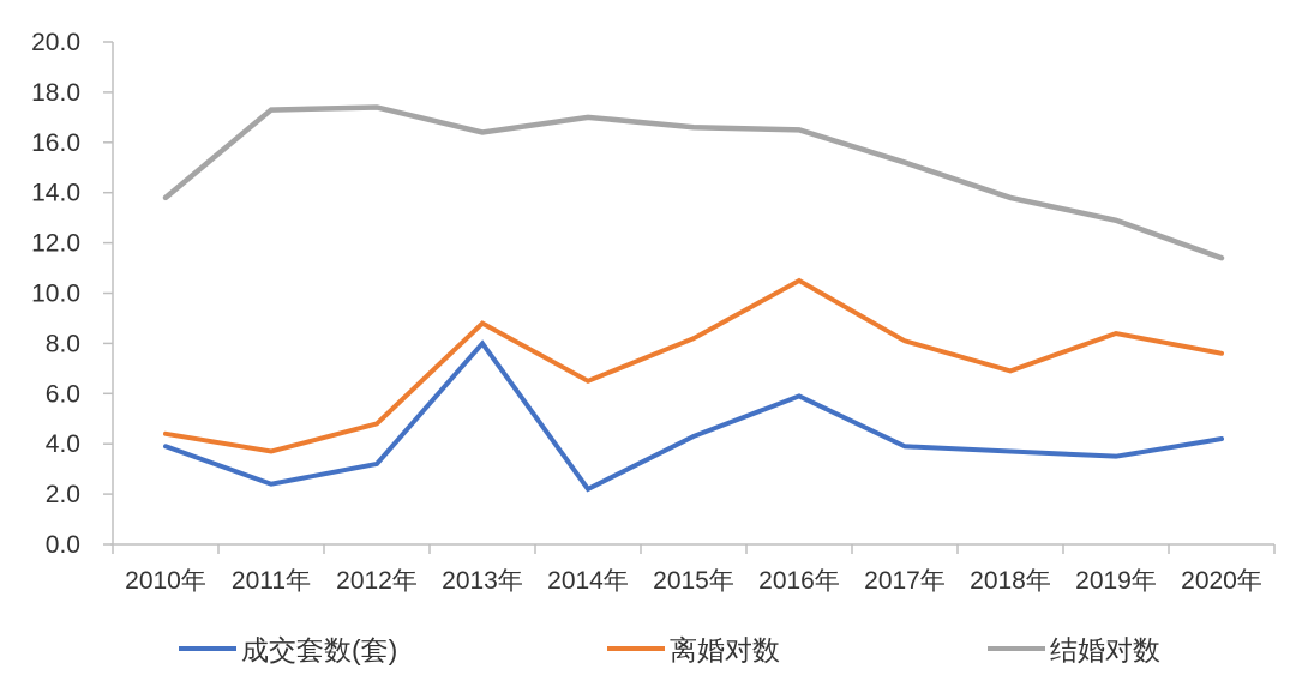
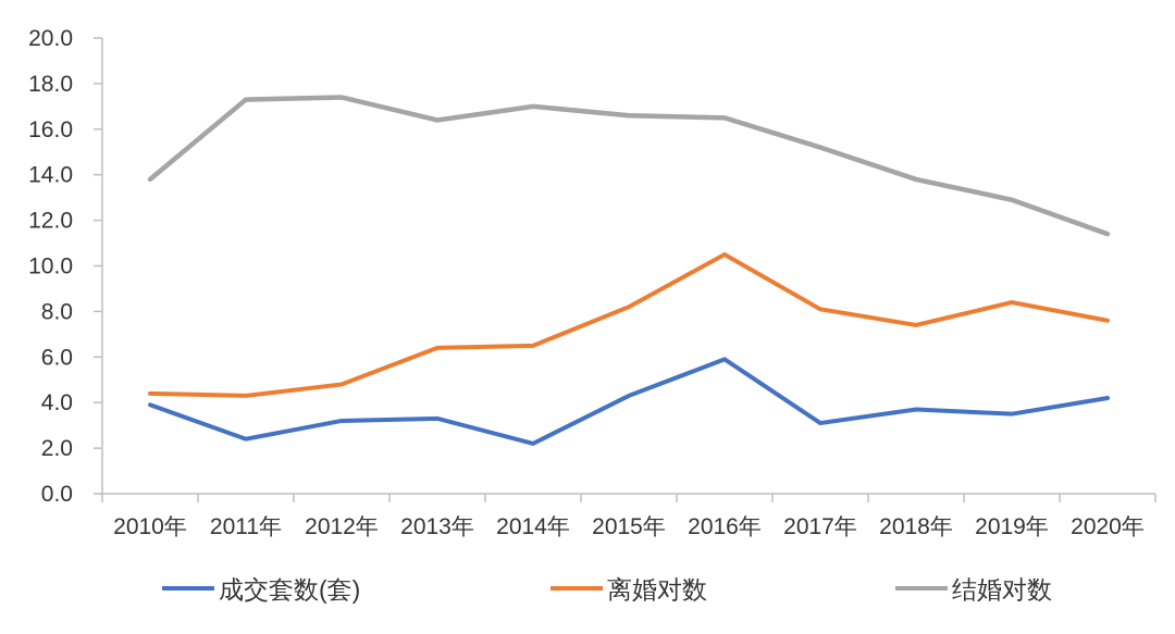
离婚对数/2011年: 3.7 -> 4.3
成交套数(套)/2013年: 8.0 -> 3.3
离婚对数/2013年: 8.8 -> 6.4
成交套数(套)/2017年: 3.9 -> 3.1
离婚对数/2018年: 6.9 -> 7.4
